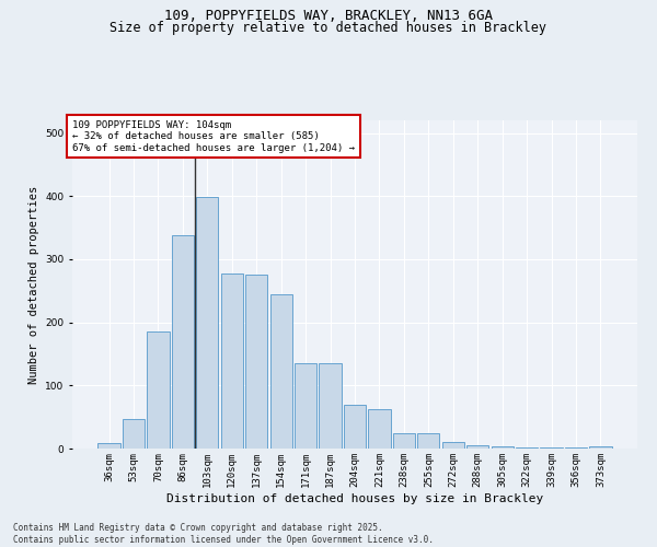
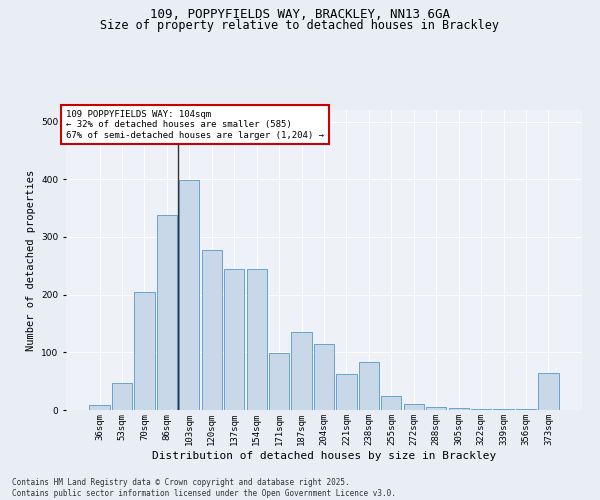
70sqm: 185 -> 204
137sqm: 276 -> 244
171sqm: 135 -> 98
204sqm: 69 -> 114
238sqm: 25 -> 84
373sqm: 3 -> 64
